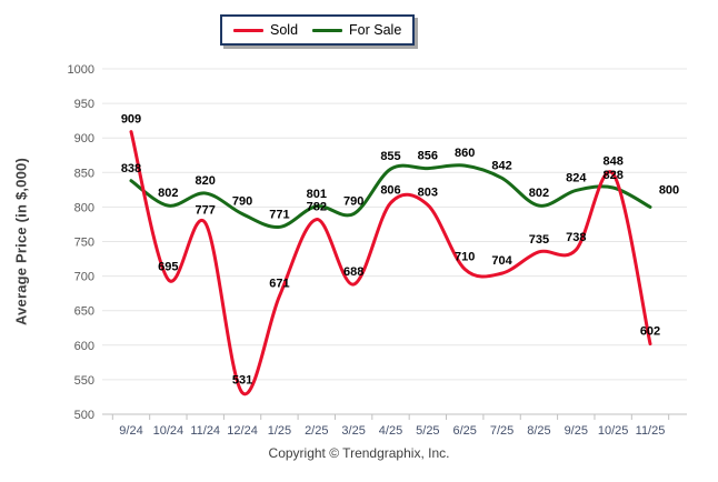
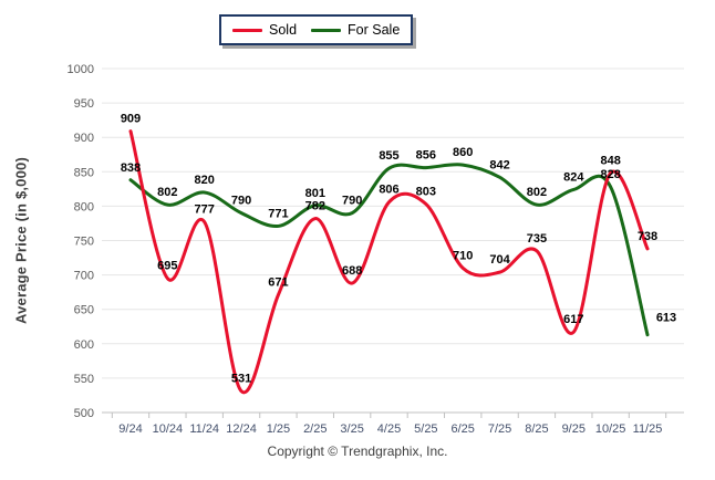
Sold/9/25: 738 -> 617
Sold/11/25: 602 -> 738
For Sale/11/25: 800 -> 613
